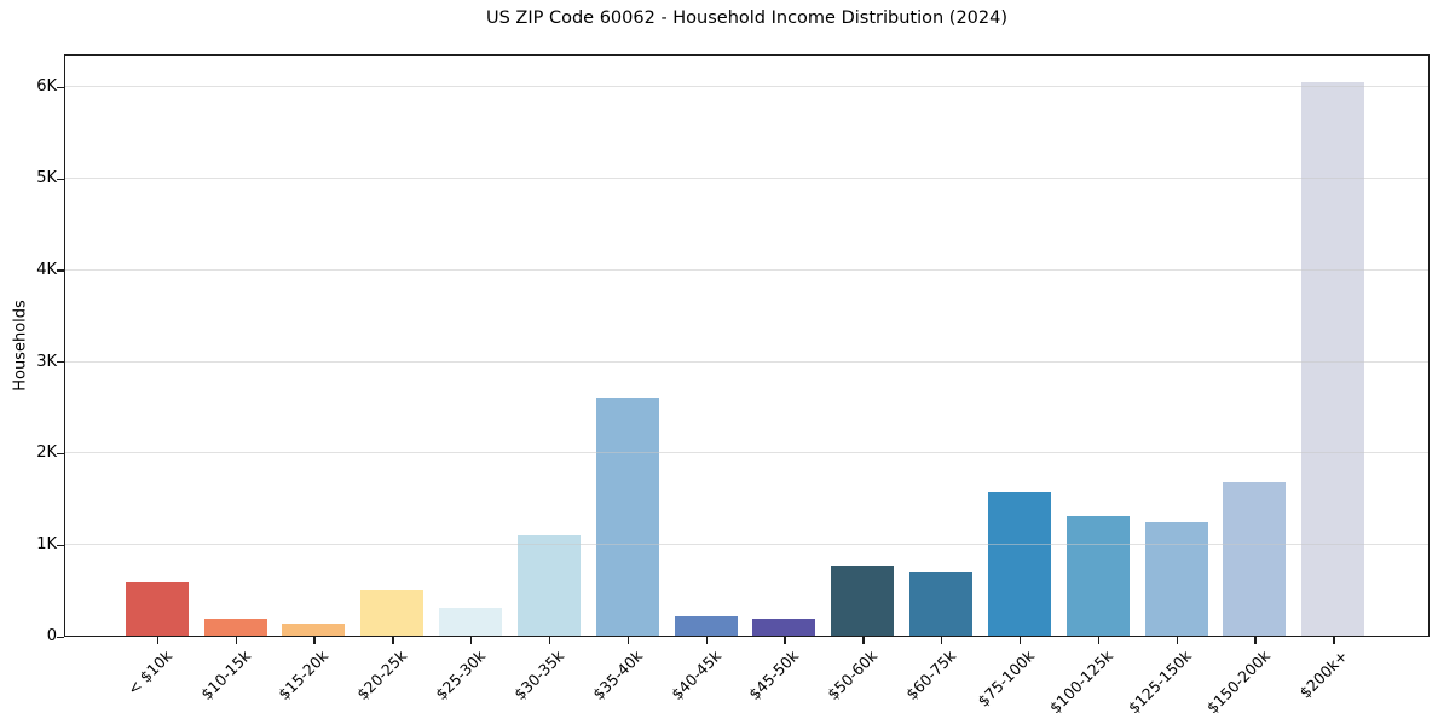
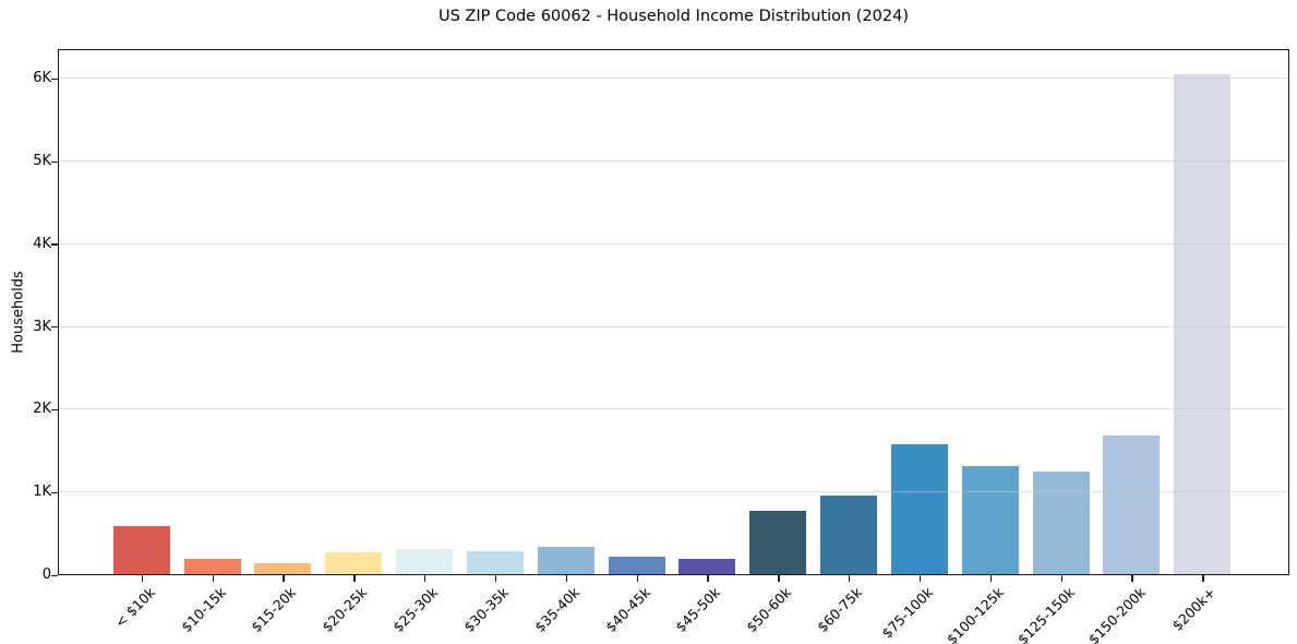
$20-25k: 0.5K -> 0.3K
$30-35k: 1.1K -> 0.3K
$35-40k: 2.6K -> 0.3K
$60-75k: 0.7K -> 1.0K
